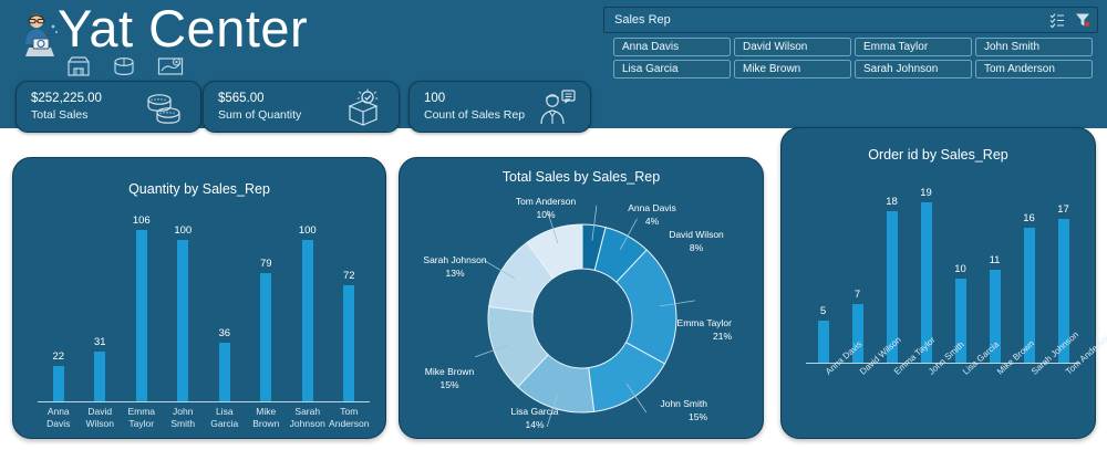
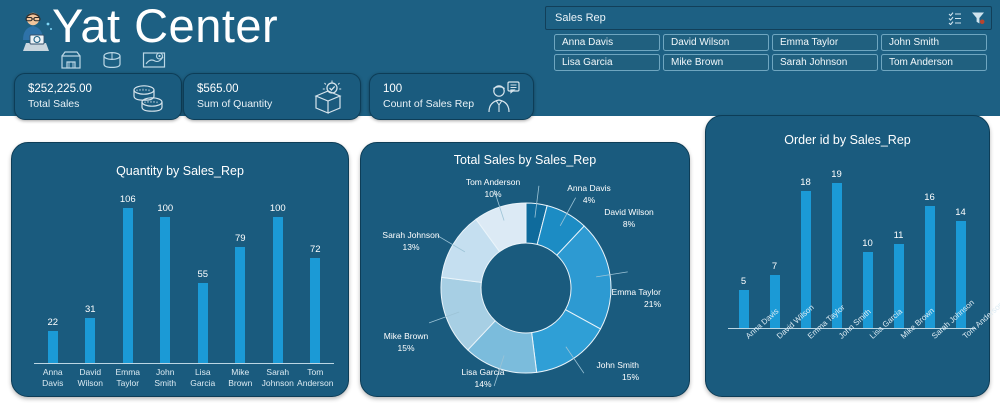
Quantity by Sales_Rep/Lisa Garcia: 36 -> 55
Order id by Sales_Rep/Tom Anderson: 17 -> 14
